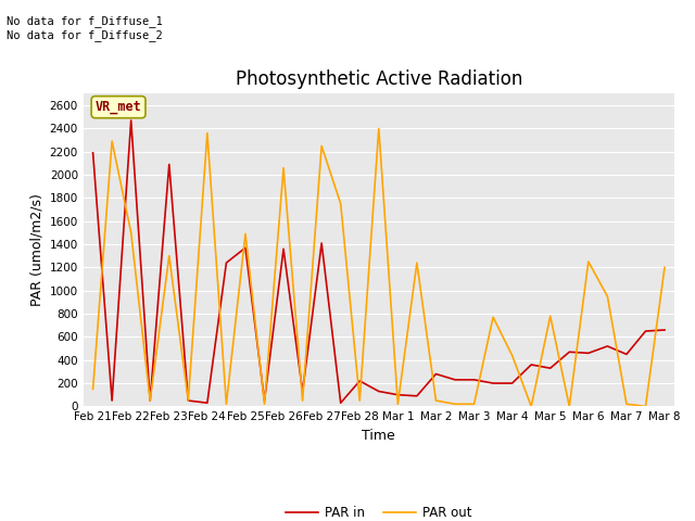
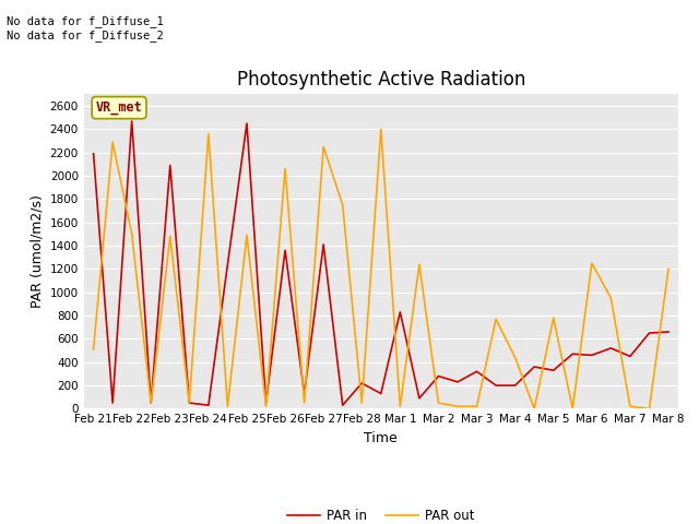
PAR out/Feb 21: 150 -> 510
PAR out/Feb 23: 1300 -> 1480
PAR in/Feb 25: 1370 -> 2450
PAR in/Mar 1: 100 -> 830
PAR in/Mar 3: 230 -> 320
